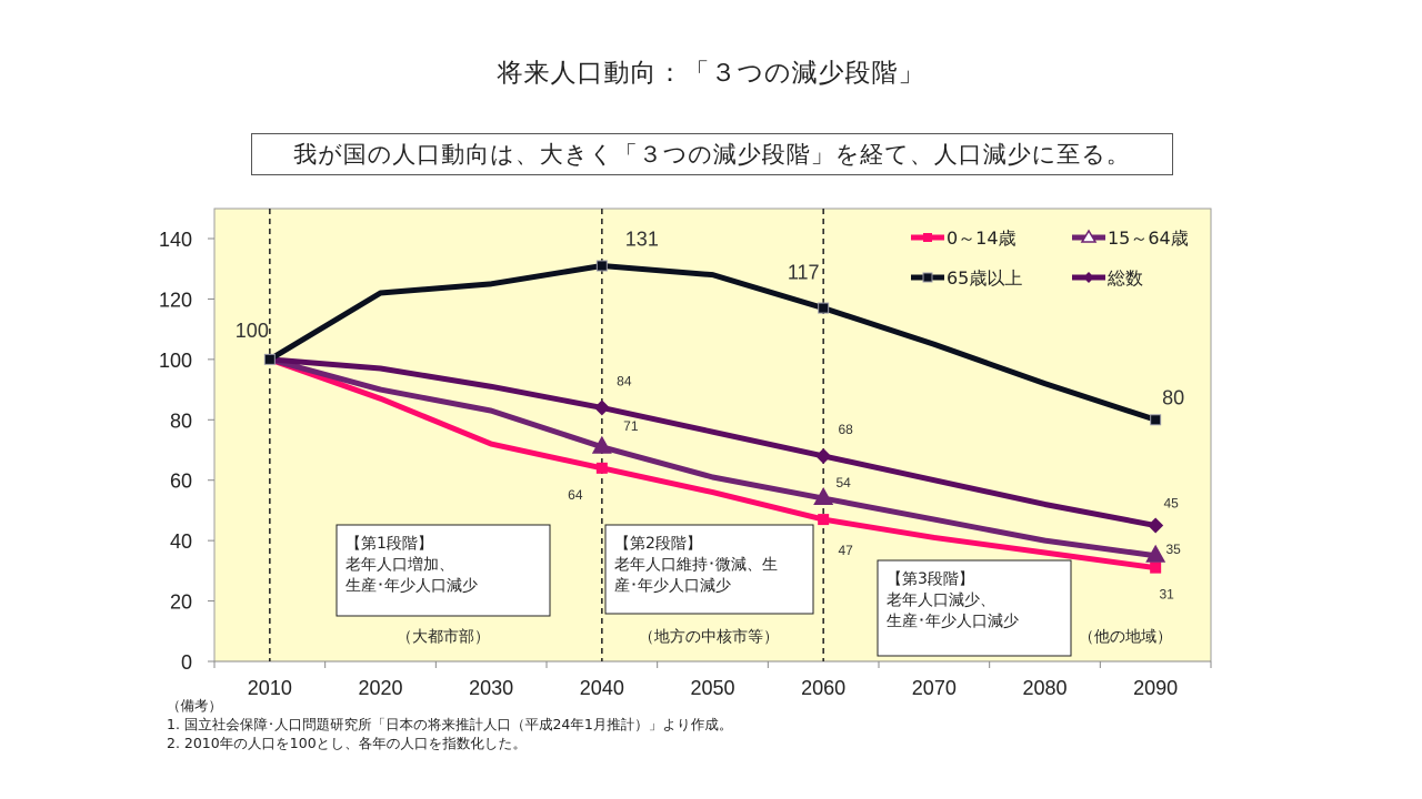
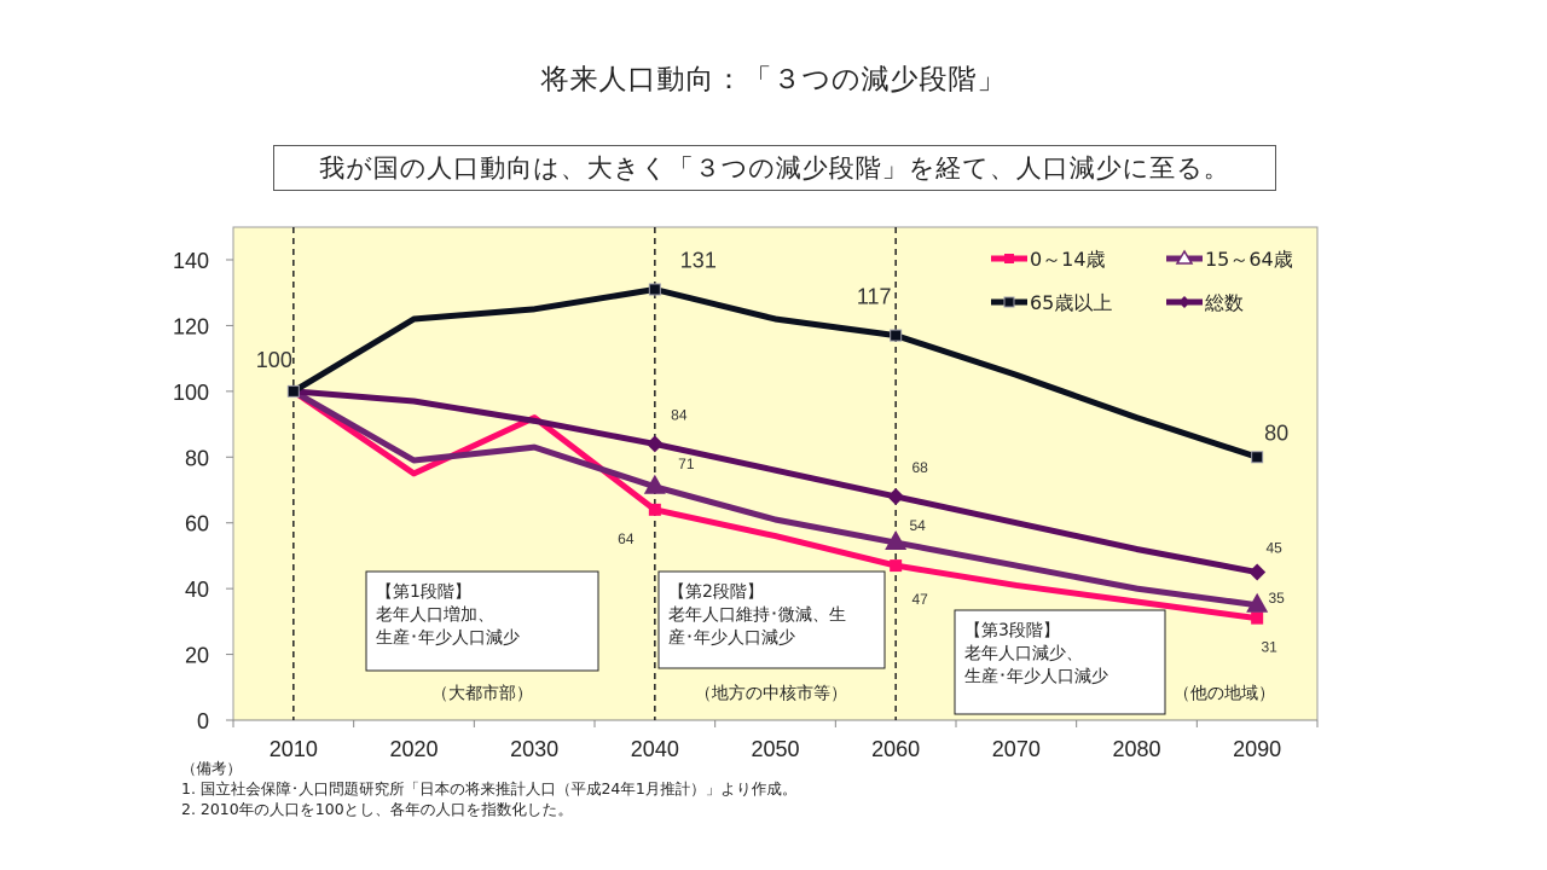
0～14歳/2020: 87 -> 75
15～64歳/2020: 90 -> 79
0～14歳/2030: 72 -> 92
65歳以上/2050: 128 -> 122
